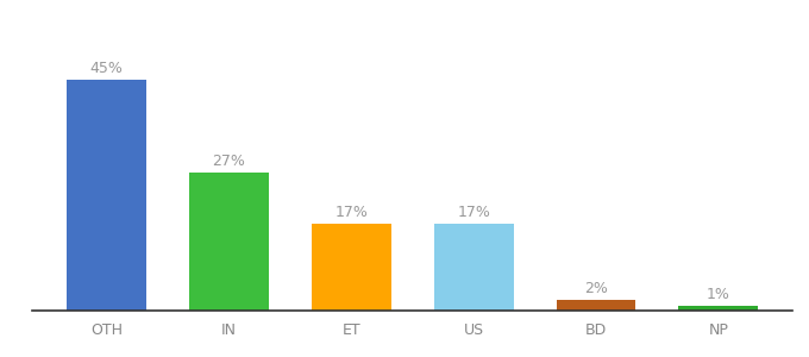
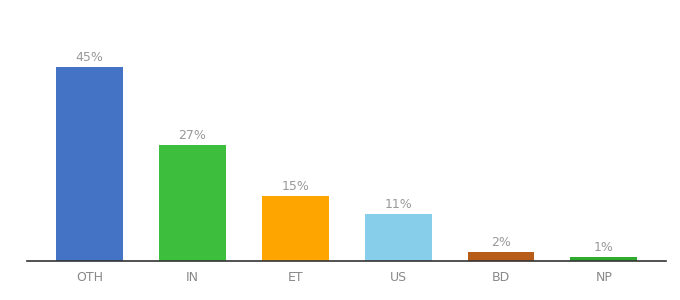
ET: 17% -> 15%
US: 17% -> 11%
